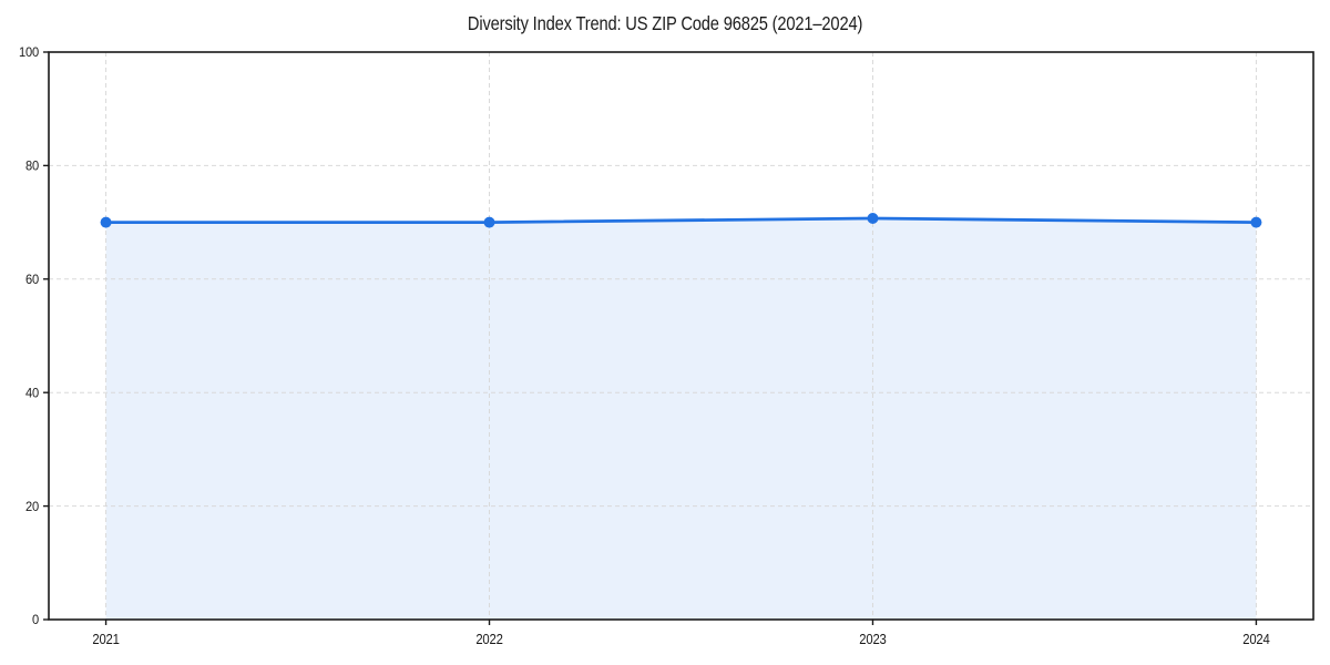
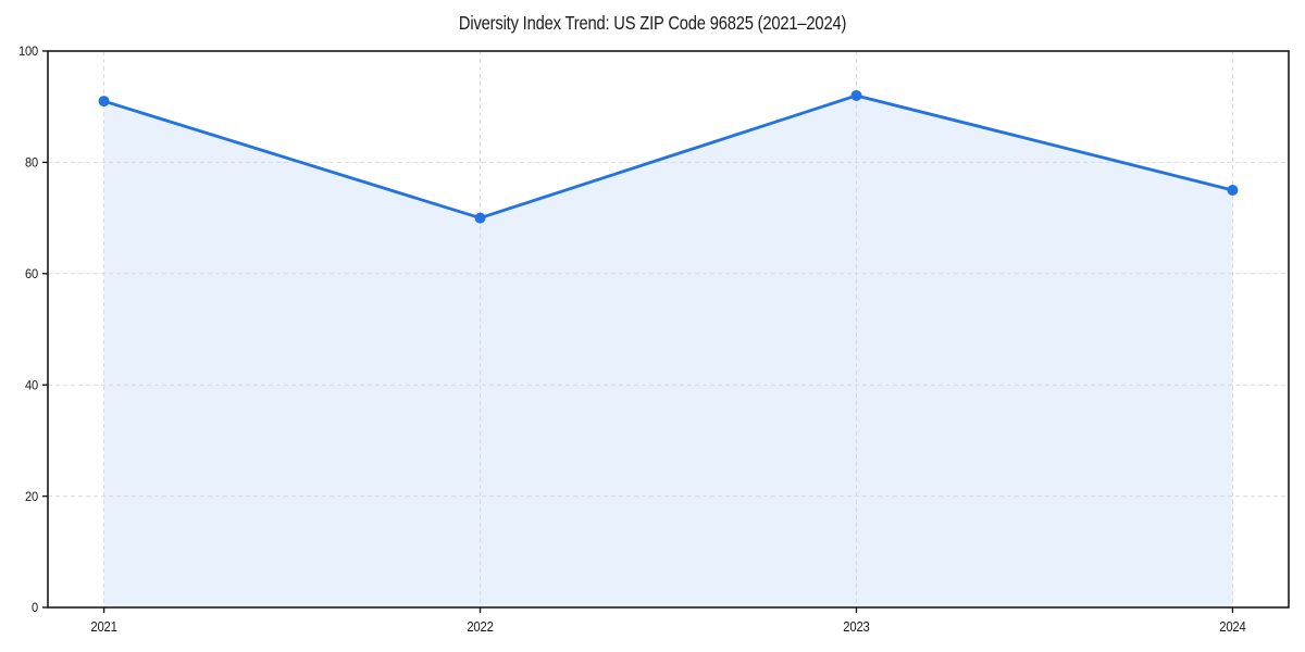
2021: 70 -> 91
2023: 71 -> 92
2024: 70 -> 75
